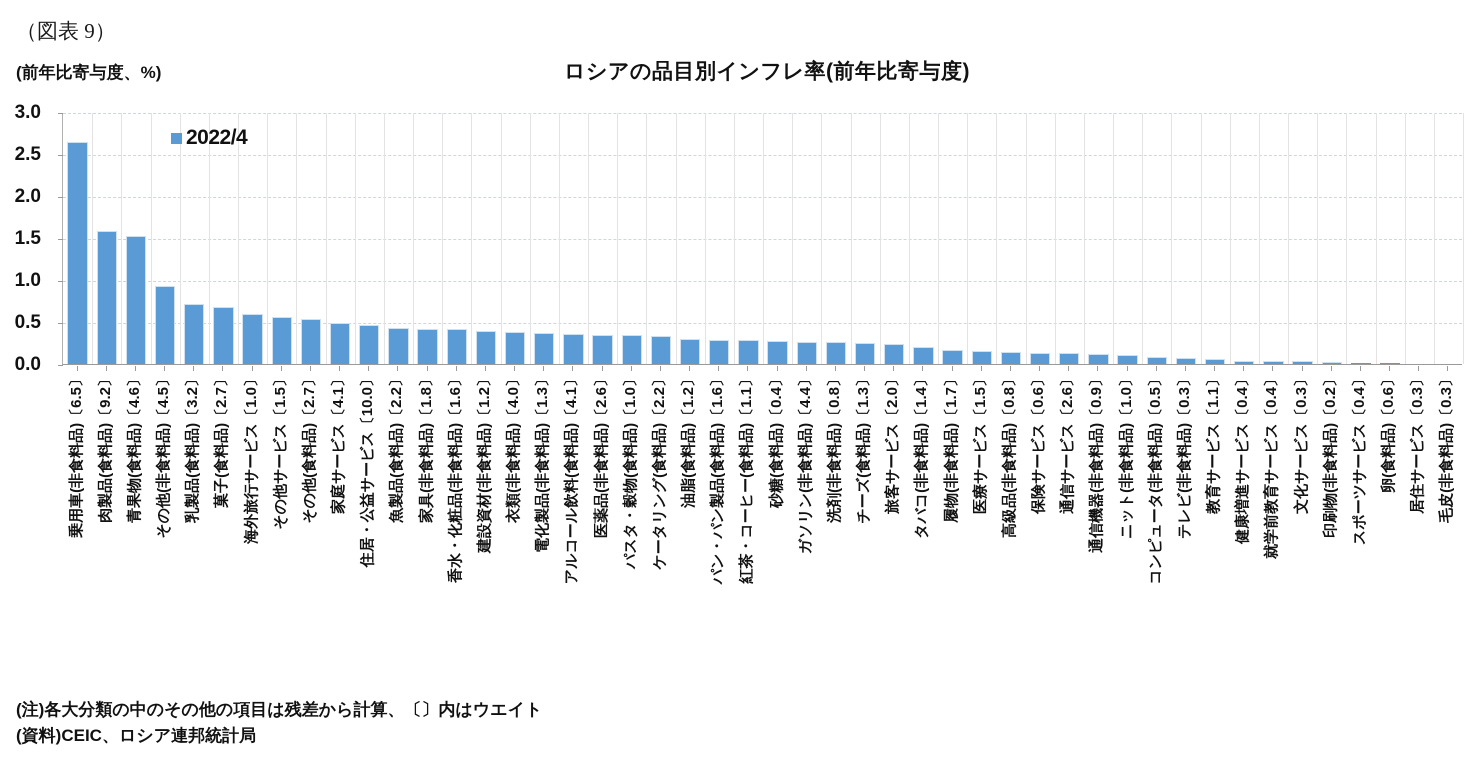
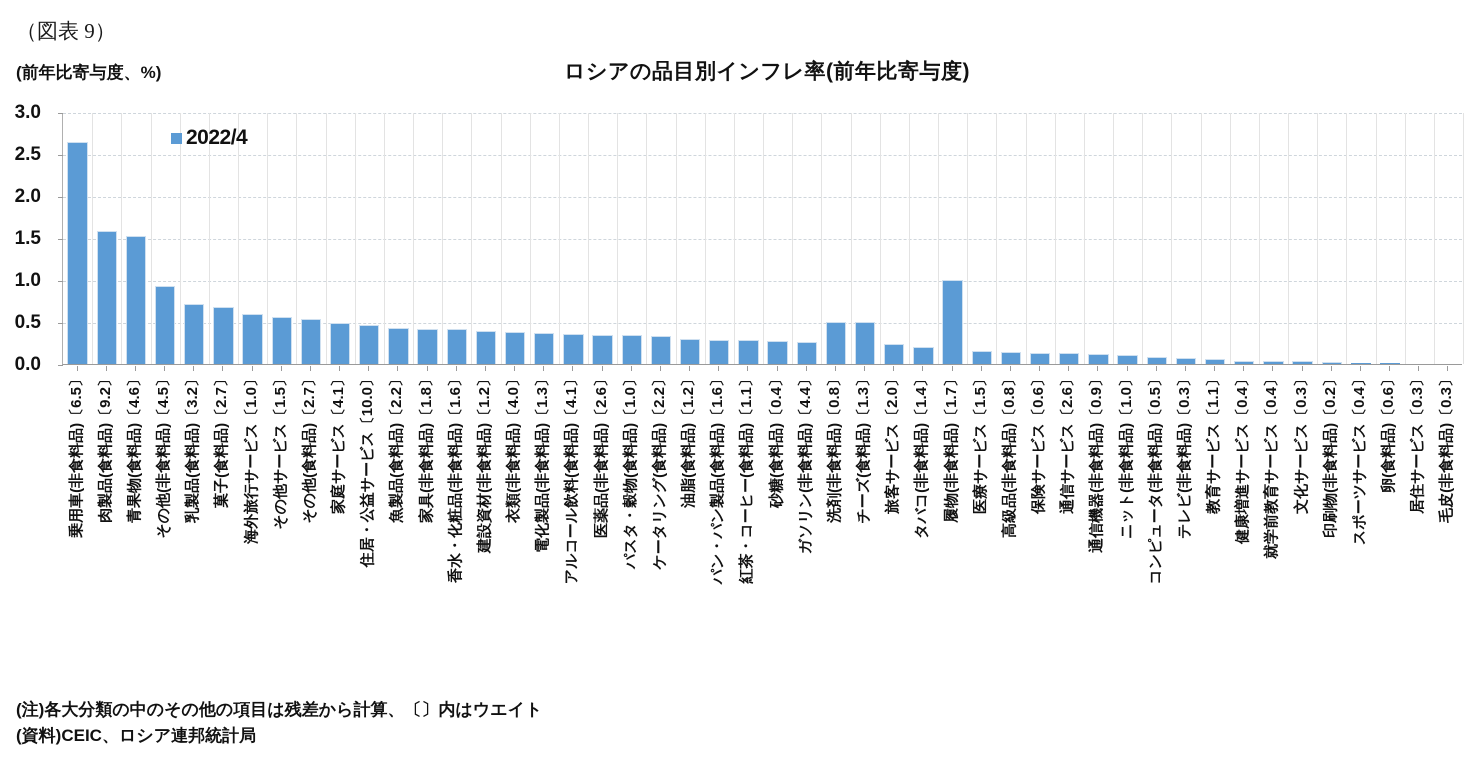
洗剤(非食料品)〔0.8〕: 0.3 -> 0.5
チーズ(食料品)〔1.3〕: 0.2 -> 0.5
履物(非食料品)〔1.7〕: 0.2 -> 1.0
